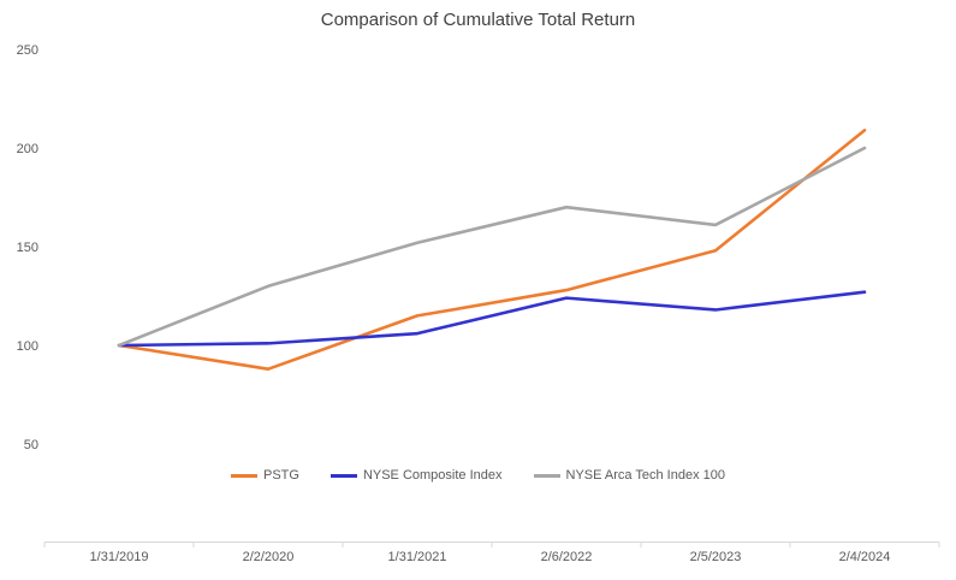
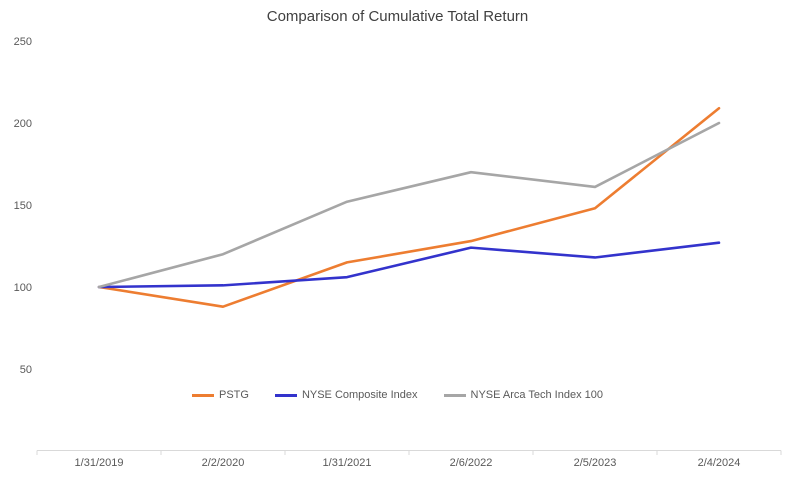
NYSE Arca Tech Index 100/2/2/2020: 130 -> 120
